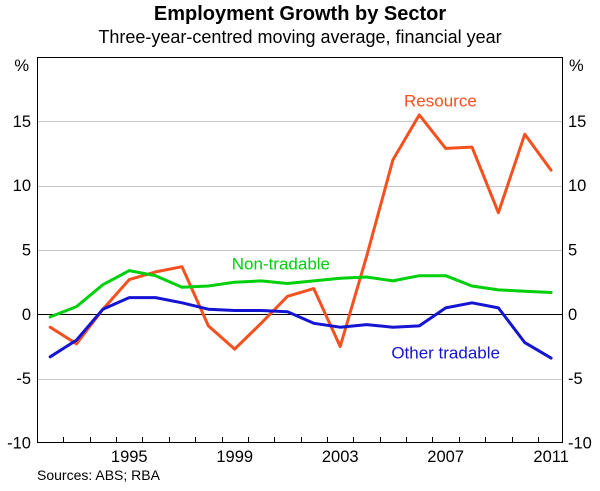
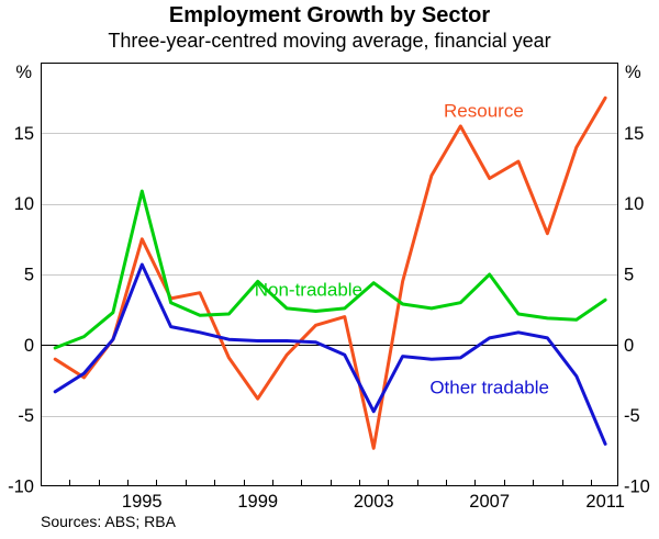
Resource/1995: 2.7 -> 7.5
Non-tradable/1995: 3.4 -> 10.9
Other tradable/1995: 1.3 -> 5.7
Resource/1999: -2.7 -> -3.8
Non-tradable/1999: 2.5 -> 4.5
Resource/2003: -2.5 -> -7.3
Non-tradable/2003: 2.8 -> 4.4
Other tradable/2003: -1.0 -> -4.7
Resource/2007: 12.9 -> 11.8
Non-tradable/2007: 3.0 -> 5.0
Resource/2011: 11.2 -> 17.5
Non-tradable/2011: 1.7 -> 3.2
Other tradable/2011: -3.4 -> -7.0
